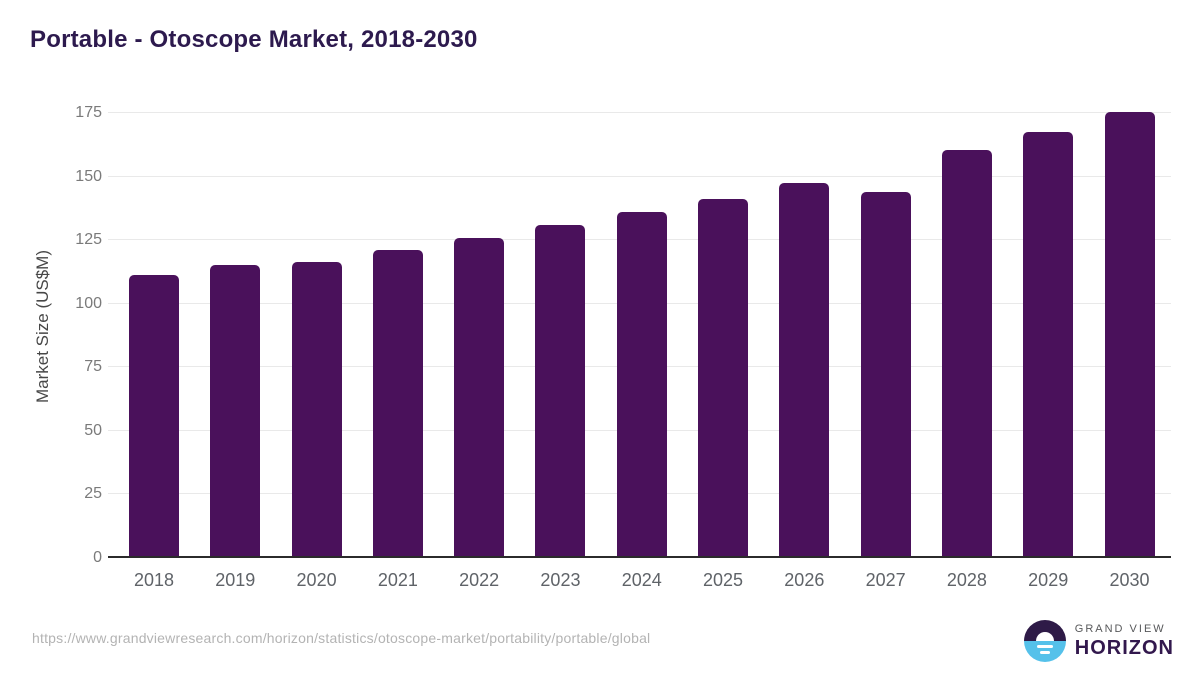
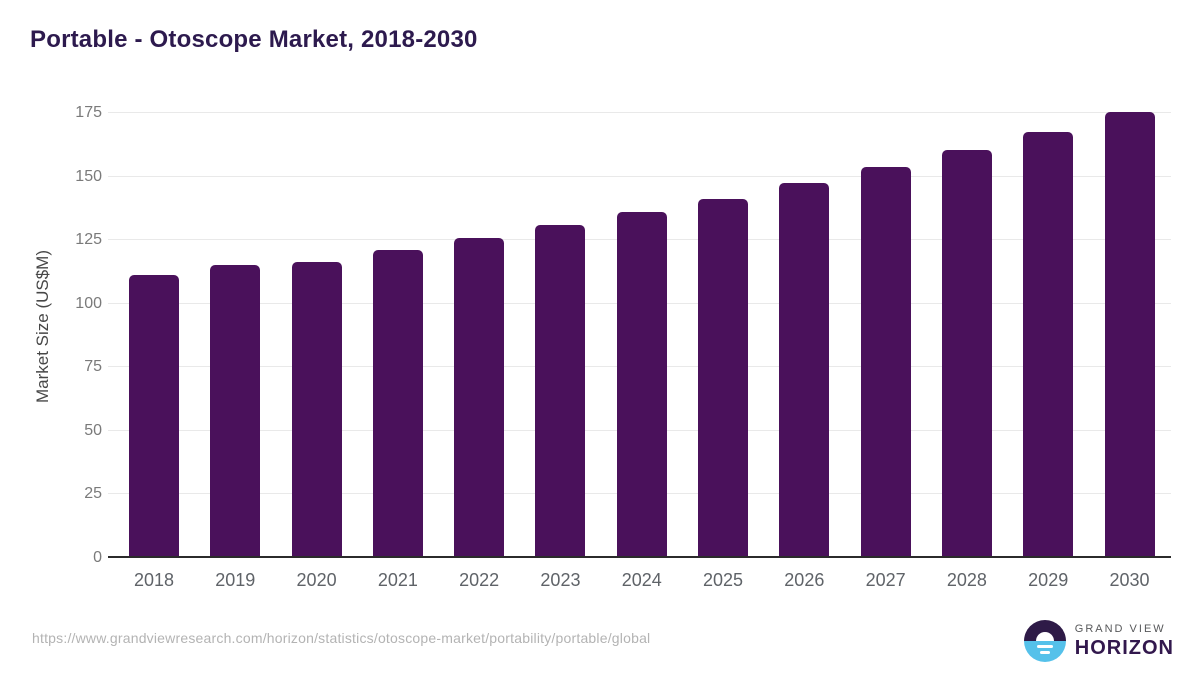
2027: 144 -> 154
